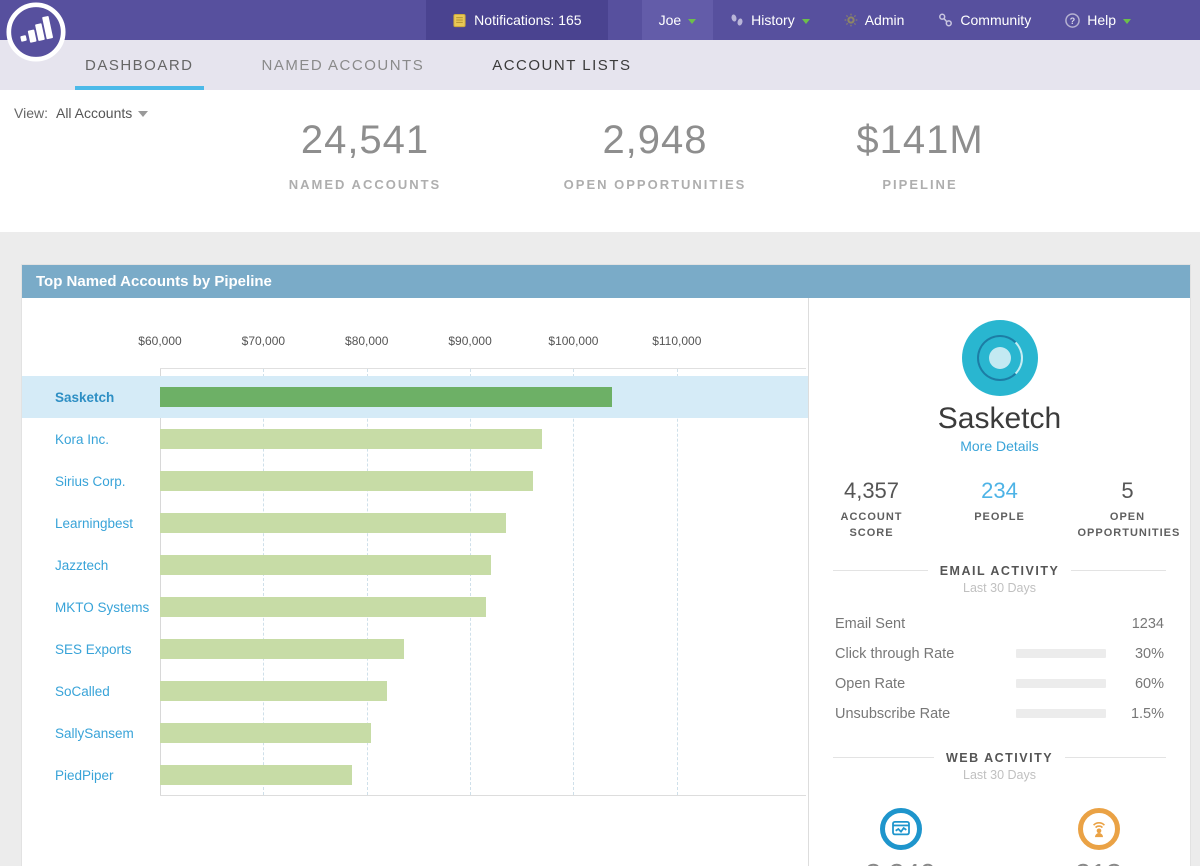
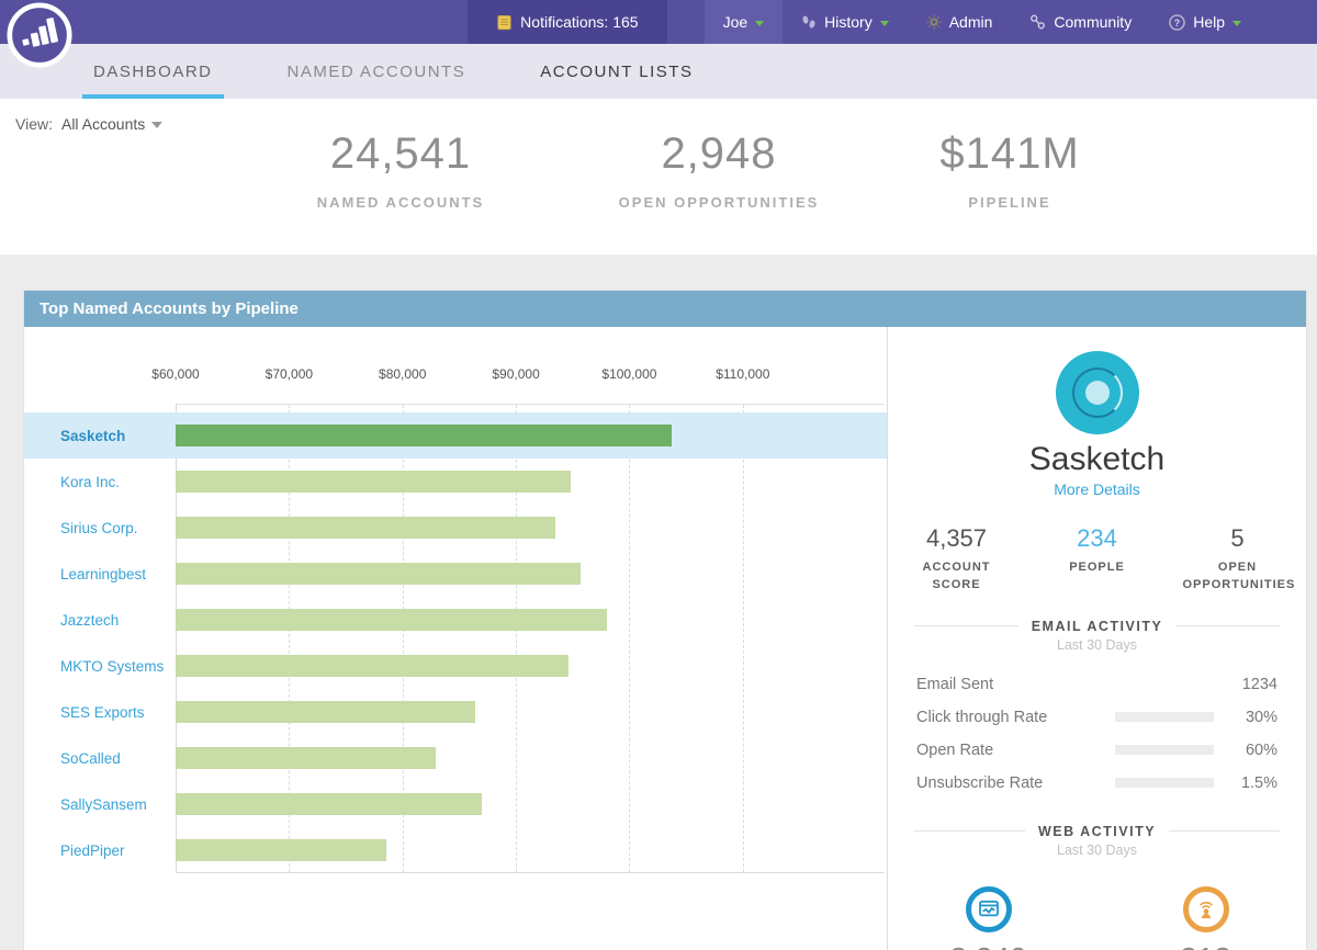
Kora Inc.: $97000 -> $94800
Sirius Corp.: $96100 -> $93500
Learningbest: $93500 -> $95700
Jazztech: $92000 -> $98000
MKTO Systems: $91500 -> $94600
SES Exports: $83600 -> $86400
SoCalled: $82000 -> $82900
SallySansem: $80400 -> $87000
